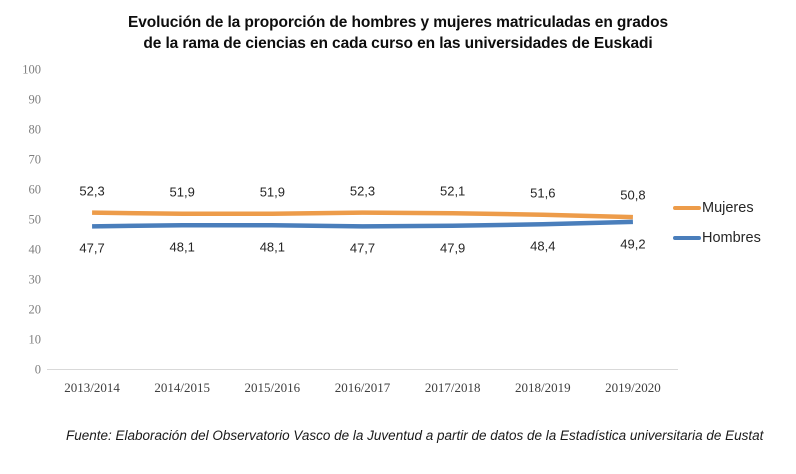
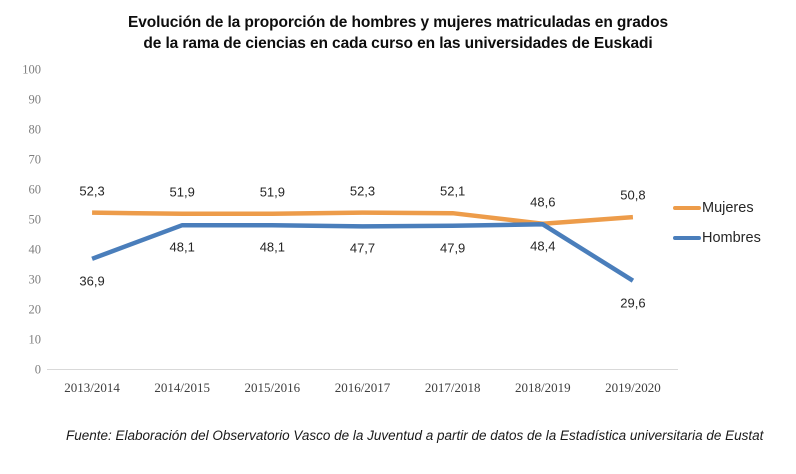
Hombres/2013/2014: 47,7 -> 36,9
Mujeres/2018/2019: 51,6 -> 48,6
Hombres/2019/2020: 49,2 -> 29,6
